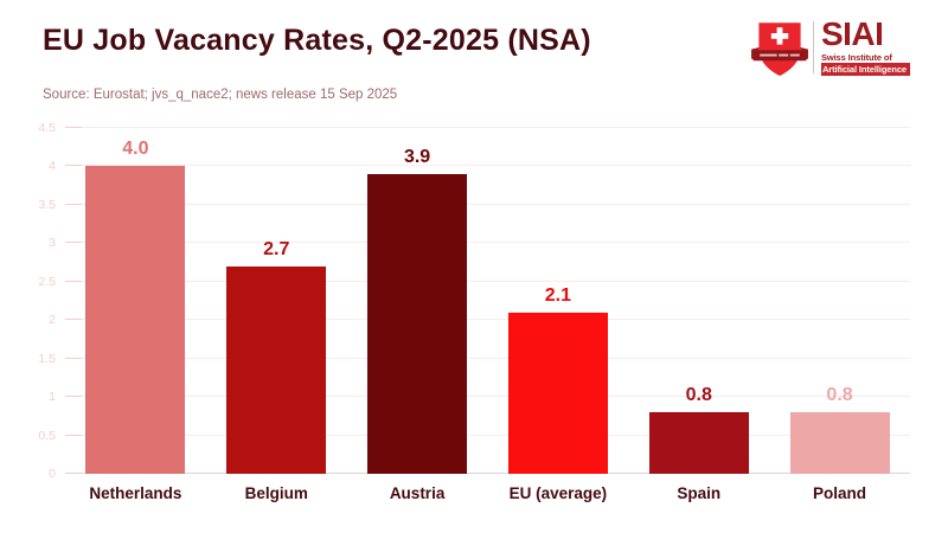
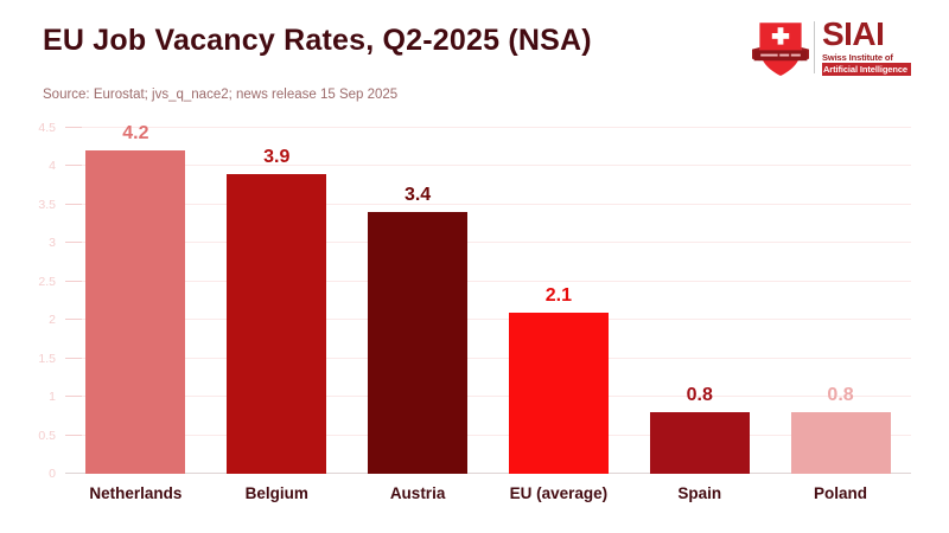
Netherlands: 4.0 -> 4.2
Belgium: 2.7 -> 3.9
Austria: 3.9 -> 3.4
